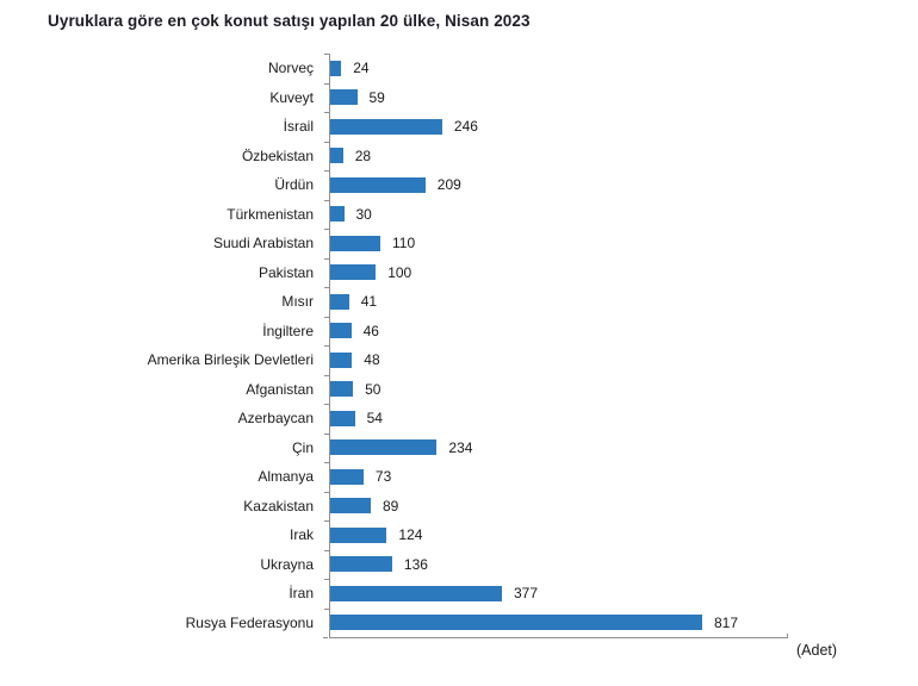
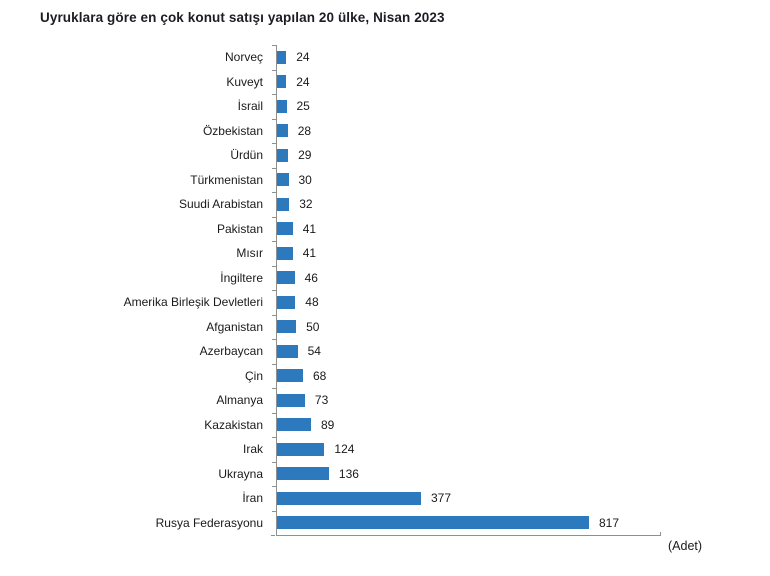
Kuveyt: 59 -> 24
İsrail: 246 -> 25
Ürdün: 209 -> 29
Suudi Arabistan: 110 -> 32
Pakistan: 100 -> 41
Çin: 234 -> 68
